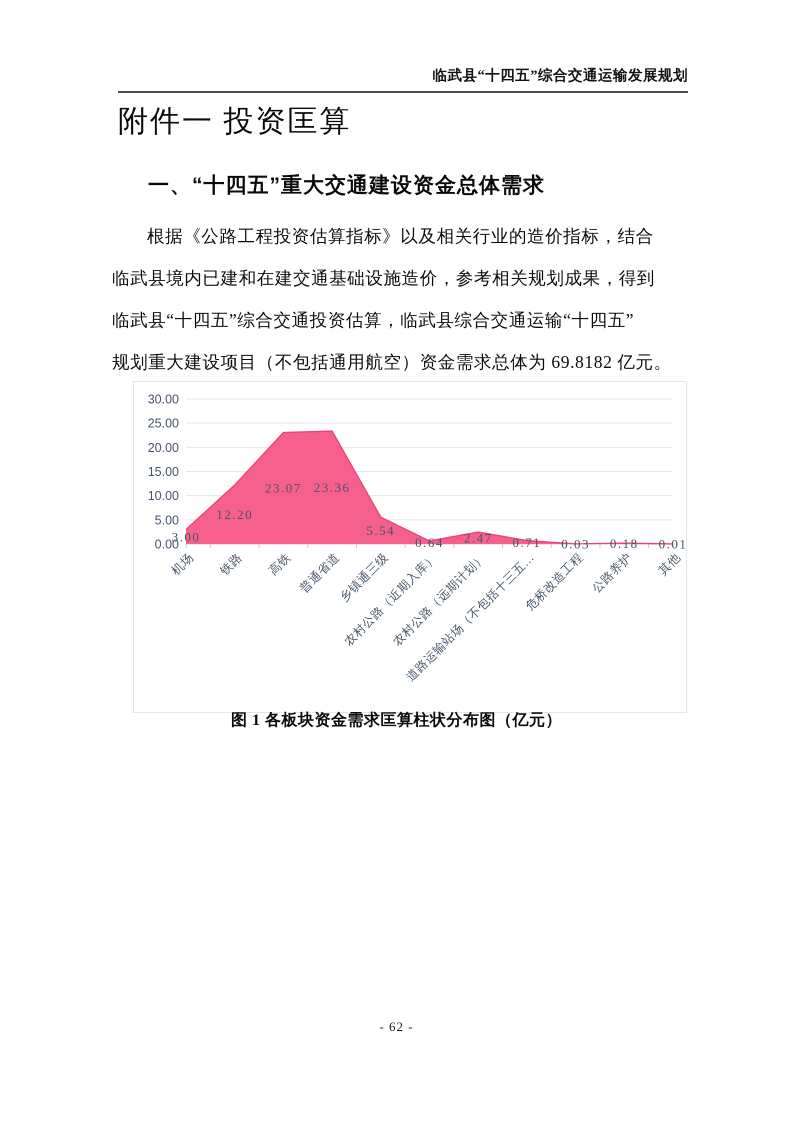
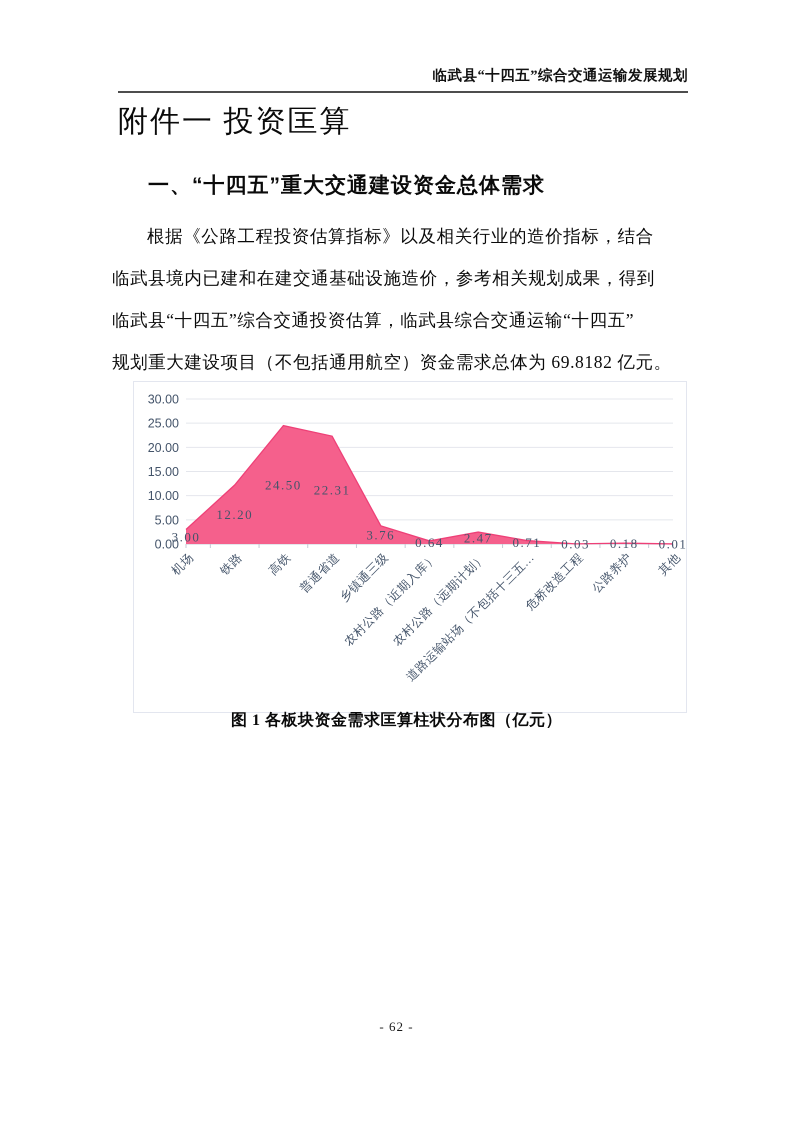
高铁: 23.07 -> 24.50
普通省道: 23.36 -> 22.31
乡镇通三级: 5.54 -> 3.76
